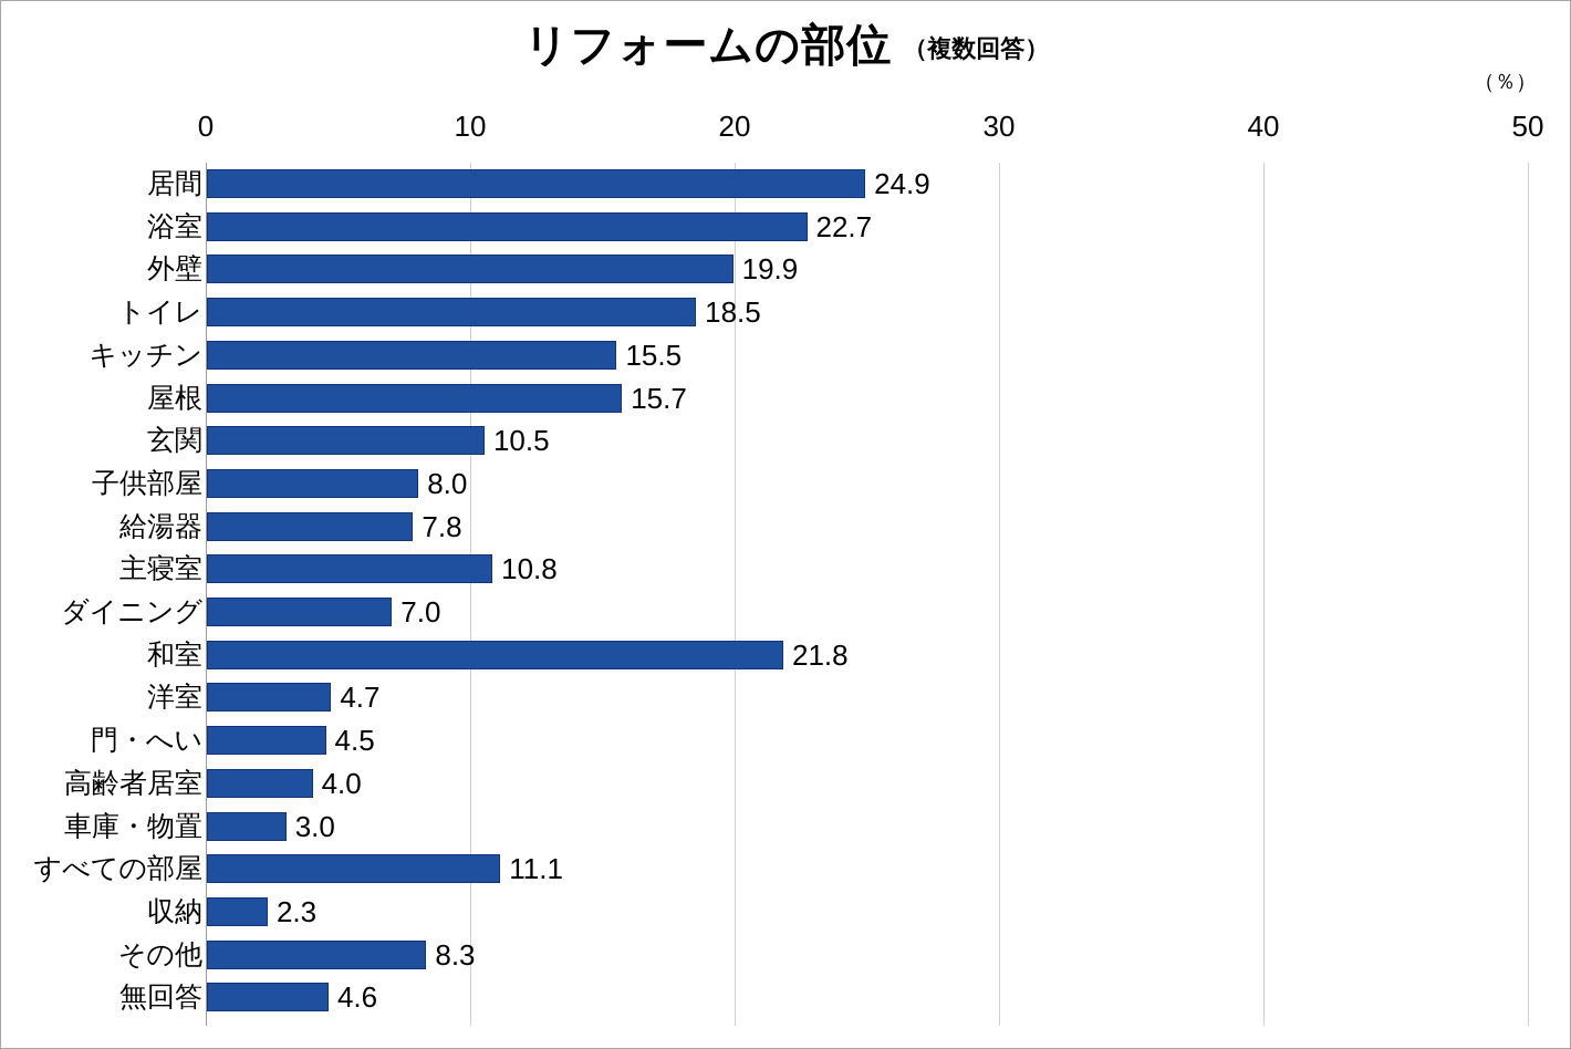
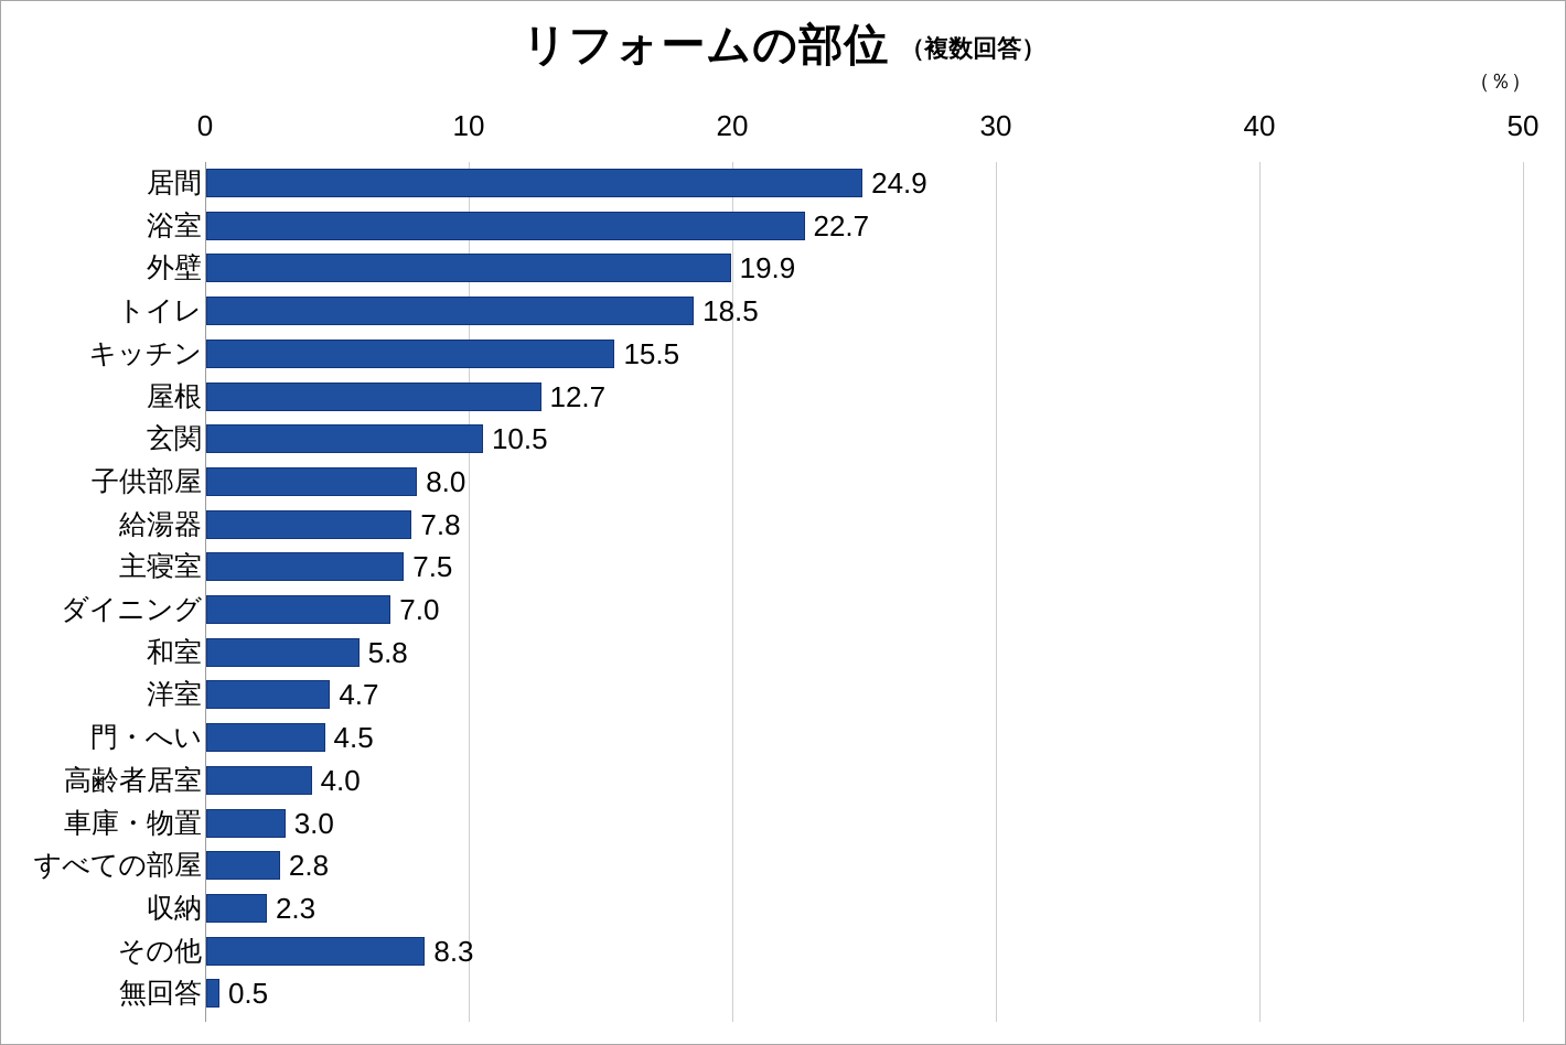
屋根: 15.7 -> 12.7
主寝室: 10.8 -> 7.5
和室: 21.8 -> 5.8
すべての部屋: 11.1 -> 2.8
無回答: 4.6 -> 0.5
